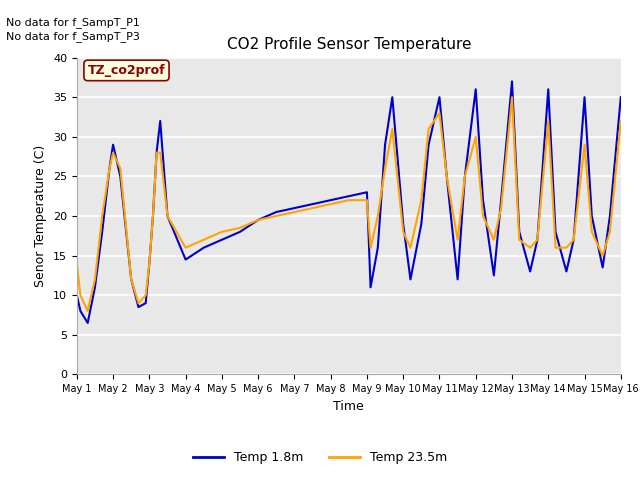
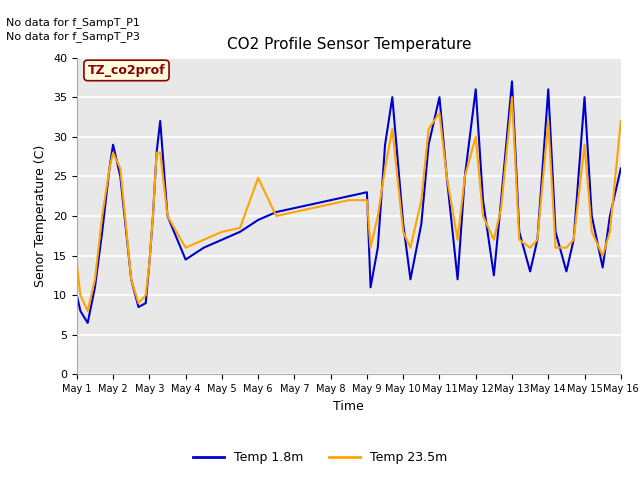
Temp 23.5m/May 6: 19.5 -> 24.8
Temp 1.8m/May 16: 35.0 -> 26.0
